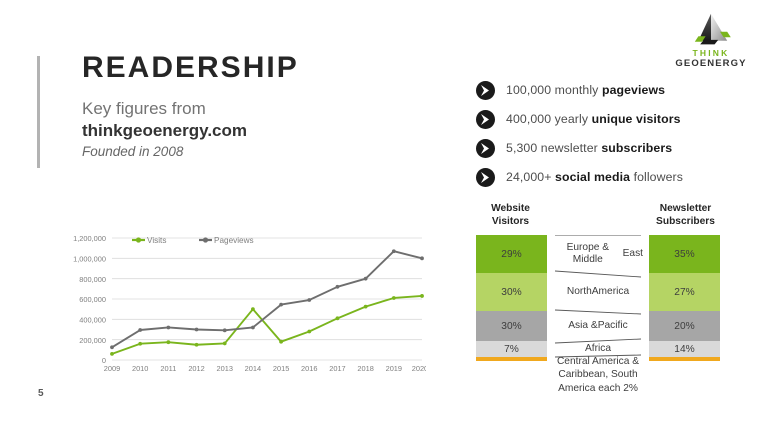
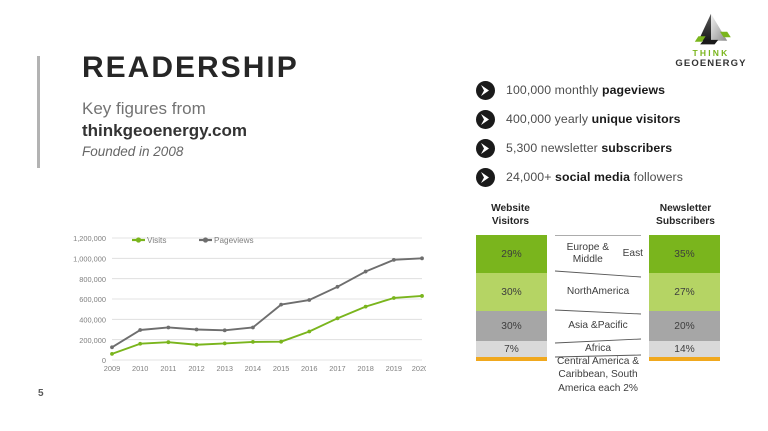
Visits/2014: 500000 -> 180000
Pageviews/2018: 800000 -> 870000
Pageviews/2019: 1070000 -> 980000
